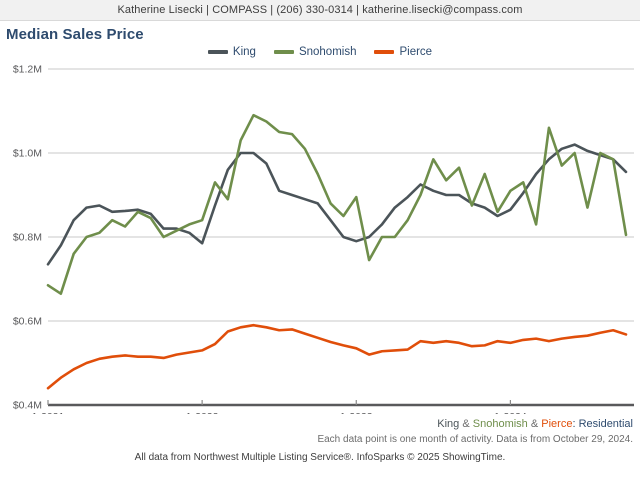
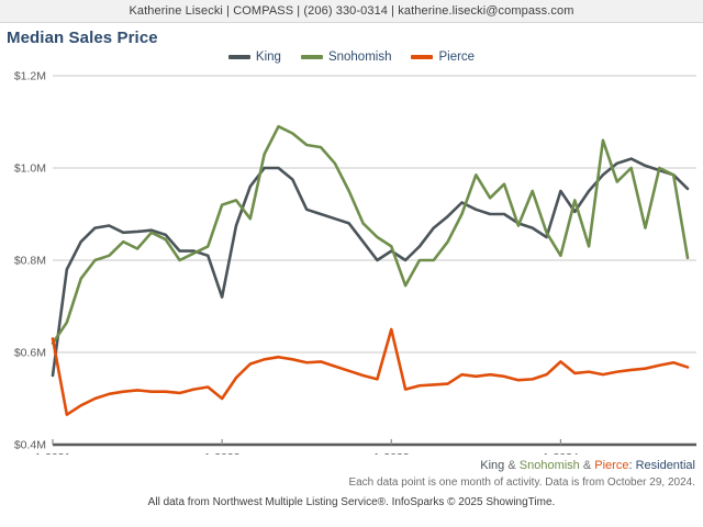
King/1-2021: $0.74M -> $0.55M
Snohomish/1-2021: $0.68M -> $0.62M
Pierce/1-2021: $0.44M -> $0.63M
King/1-2022: $0.78M -> $0.72M
Snohomish/1-2022: $0.84M -> $0.92M
Pierce/1-2022: $0.53M -> $0.50M
King/1-2023: $0.79M -> $0.82M
Snohomish/1-2023: $0.90M -> $0.83M
Pierce/1-2023: $0.54M -> $0.65M
King/1-2024: $0.86M -> $0.95M
Snohomish/1-2024: $0.91M -> $0.81M
Pierce/1-2024: $0.55M -> $0.58M
